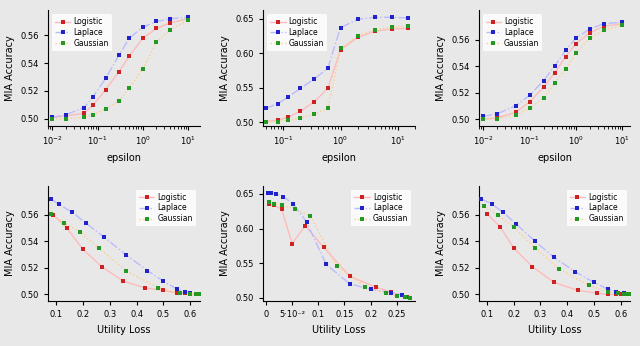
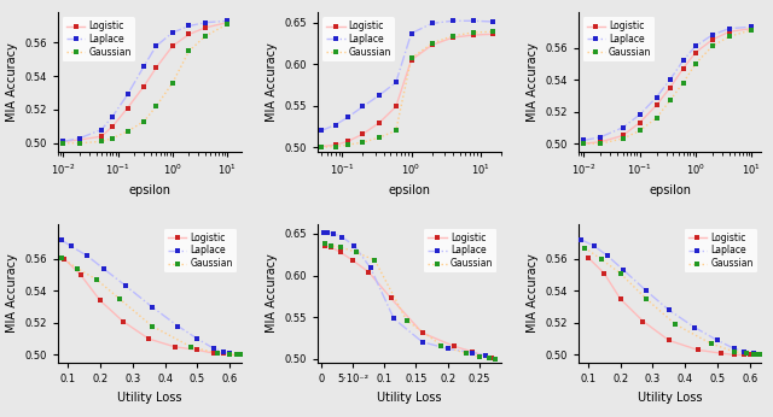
Logistic/5·10⁻²: 0.578 -> 0.618
